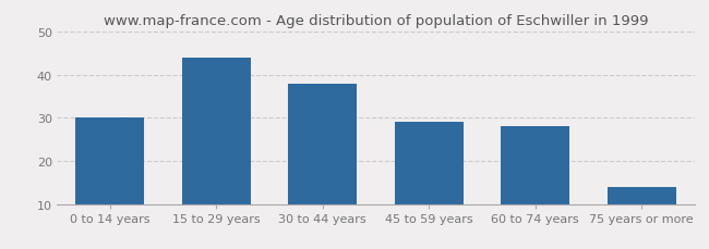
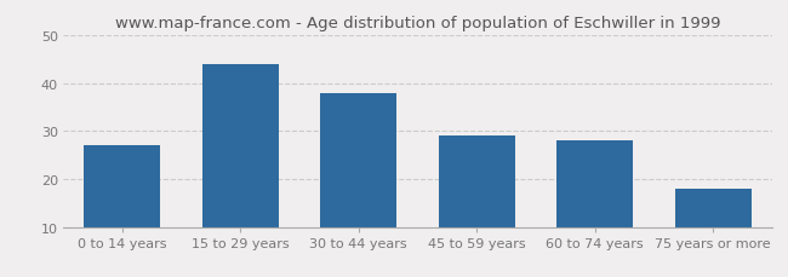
0 to 14 years: 30 -> 27
75 years or more: 14 -> 18
